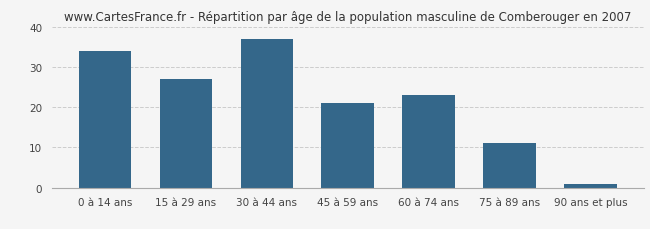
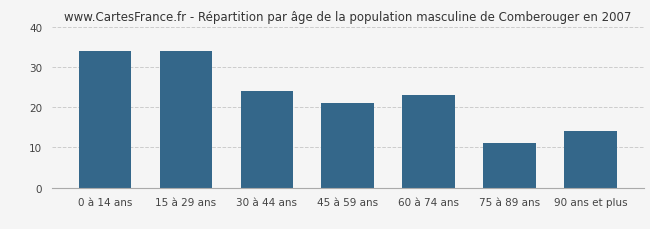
15 à 29 ans: 27 -> 34
30 à 44 ans: 37 -> 24
90 ans et plus: 1 -> 14
